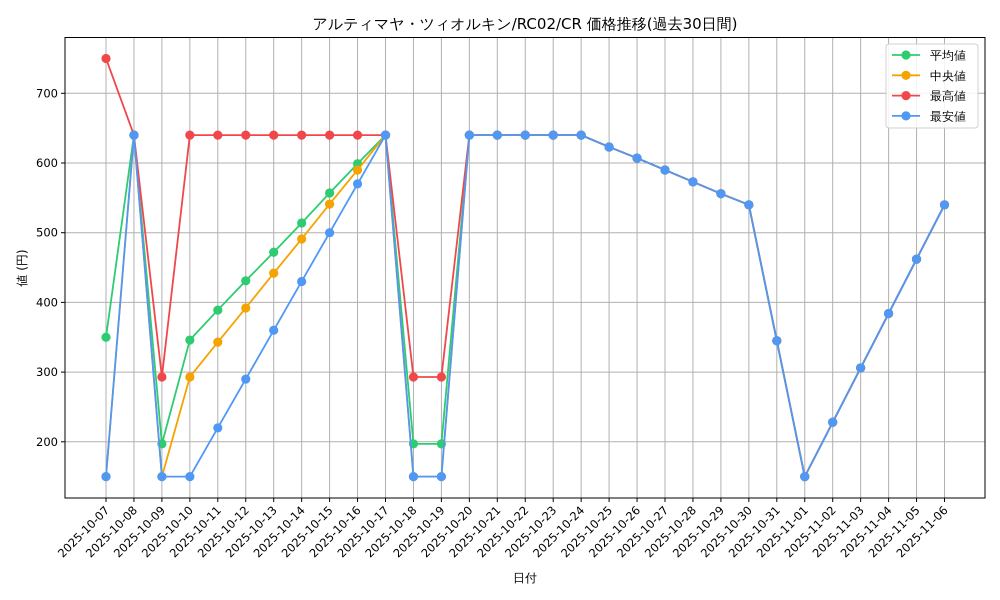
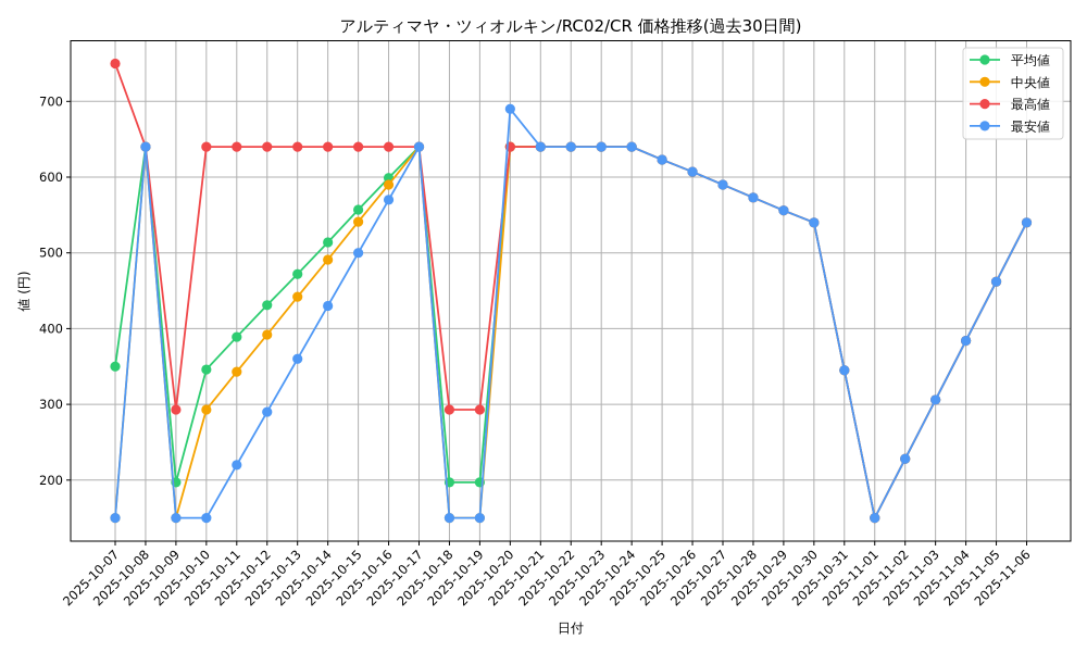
最安値/2025-10-20: 640 -> 690
